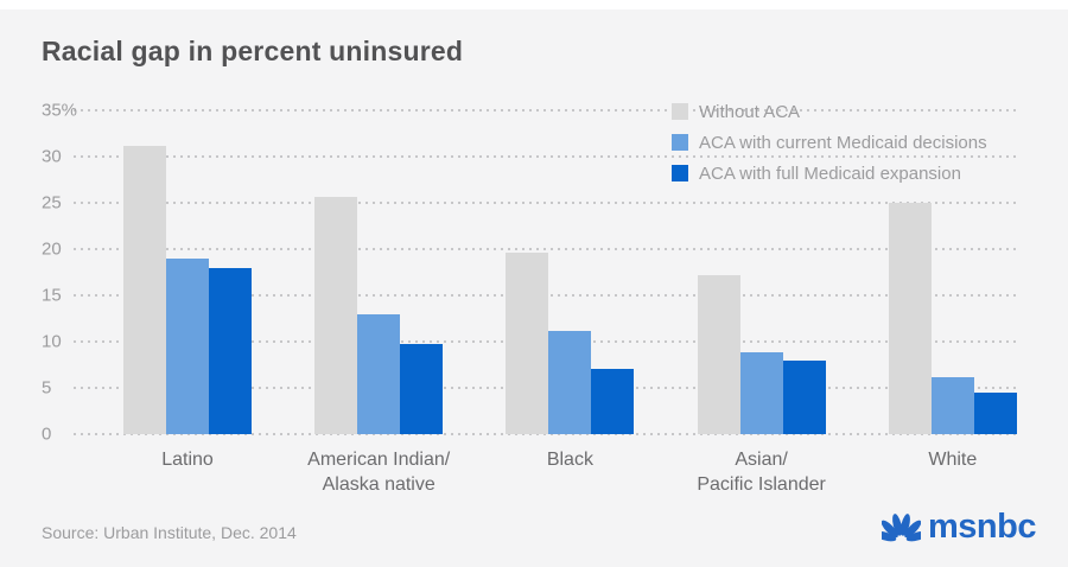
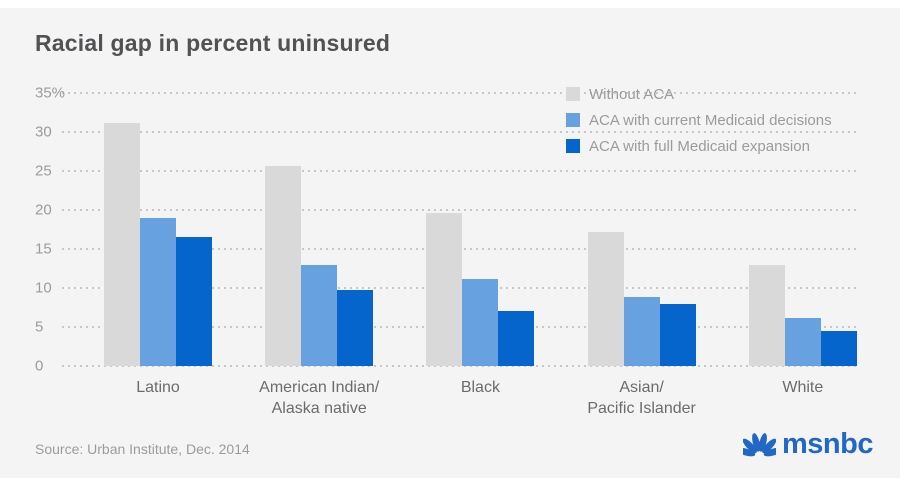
ACA with full Medicaid expansion/Latino: 18% -> 16%
Without ACA/White: 25% -> 13%
